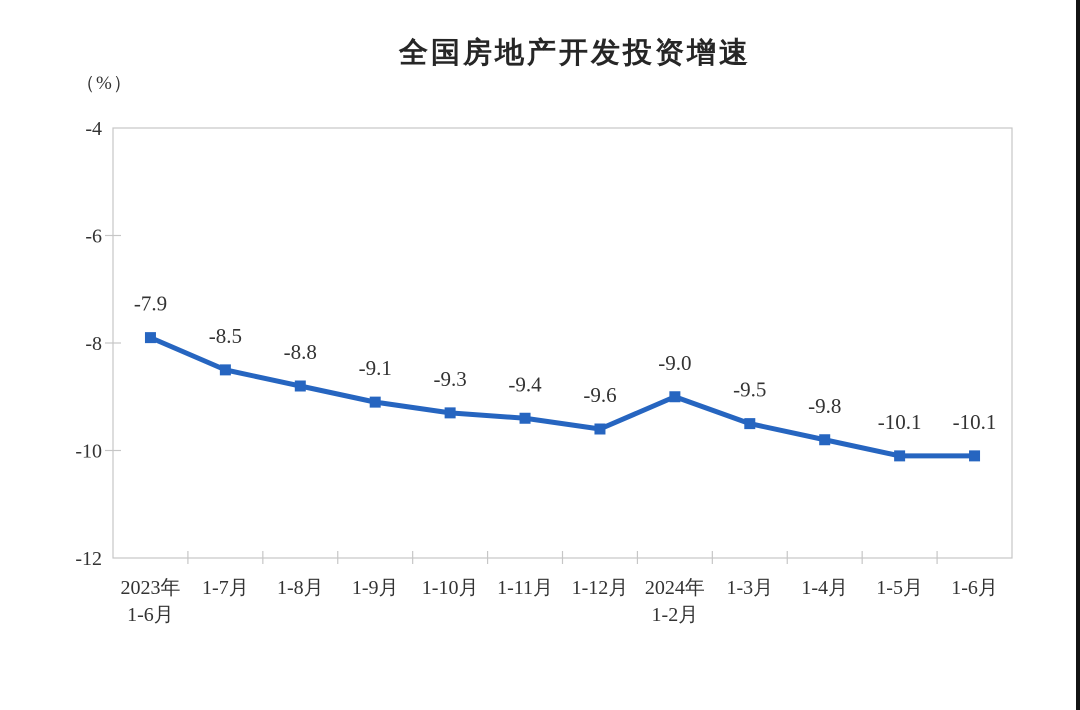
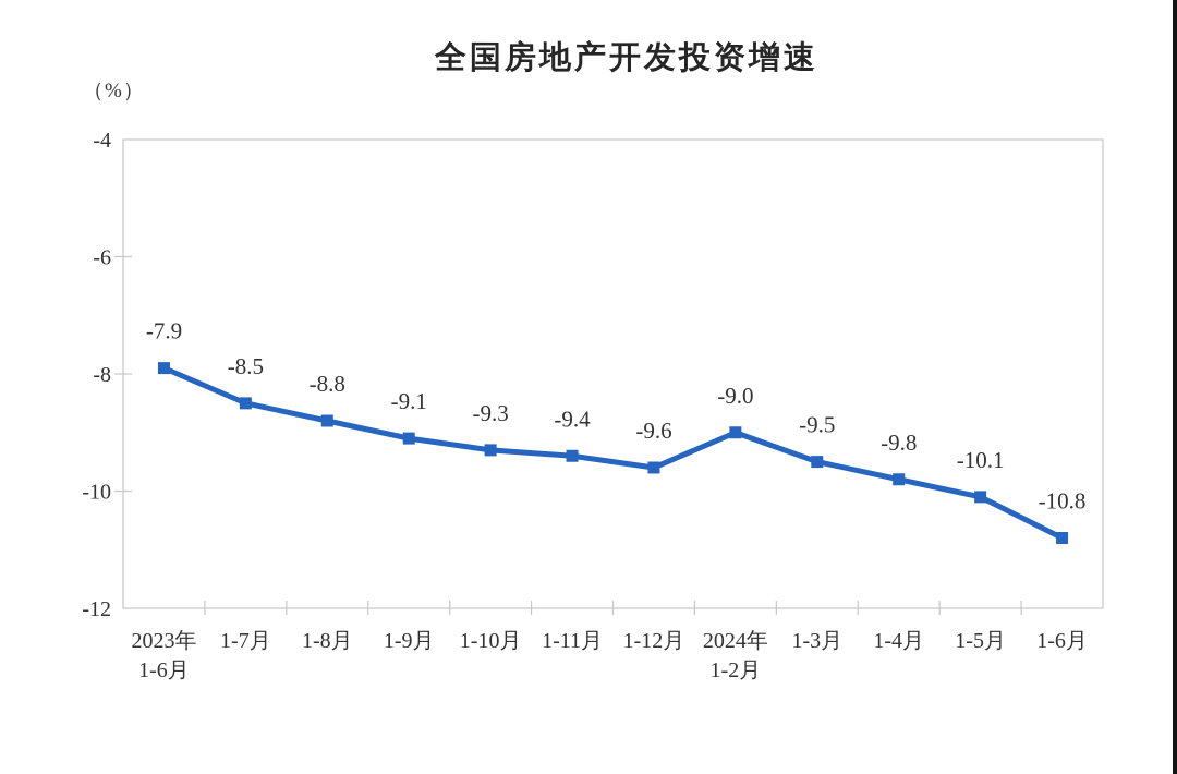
1-6月: -10.1 -> -10.8
